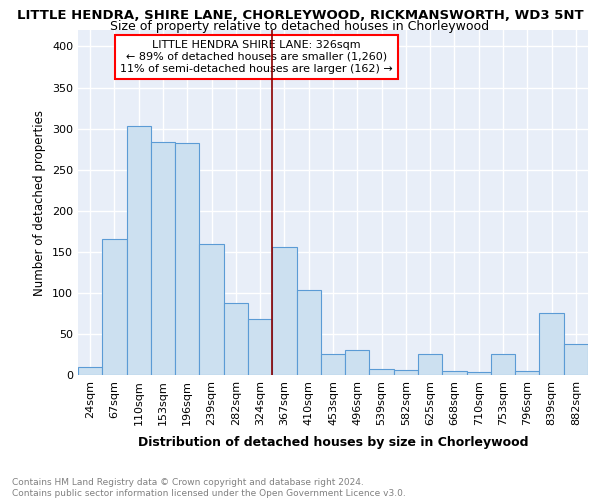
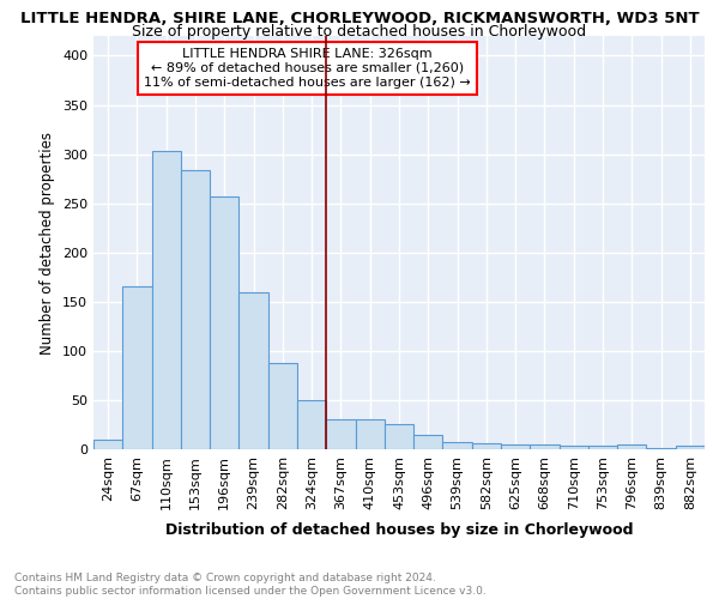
196sqm: 282 -> 257
324sqm: 68 -> 50
367sqm: 156 -> 31
410sqm: 104 -> 30
496sqm: 30 -> 15
625sqm: 26 -> 5
753sqm: 26 -> 4
839sqm: 76 -> 1
882sqm: 38 -> 4
